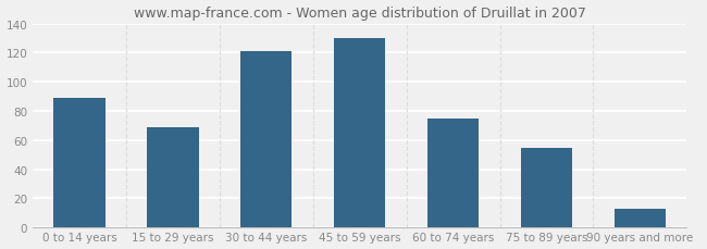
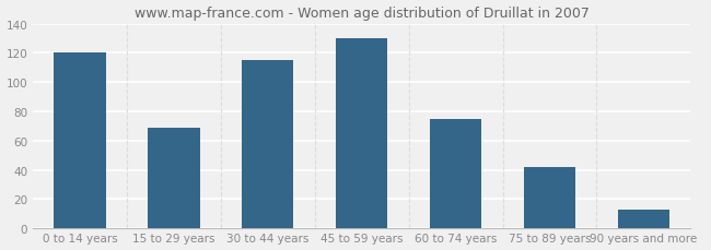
0 to 14 years: 89 -> 120
30 to 44 years: 121 -> 115
75 to 89 years: 55 -> 42
